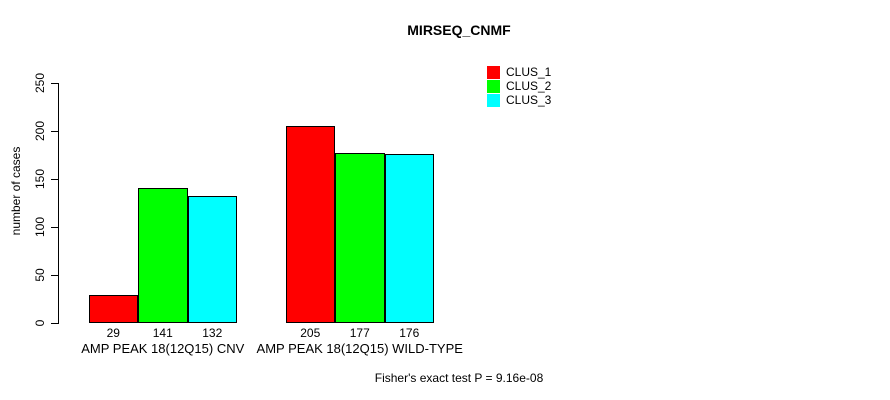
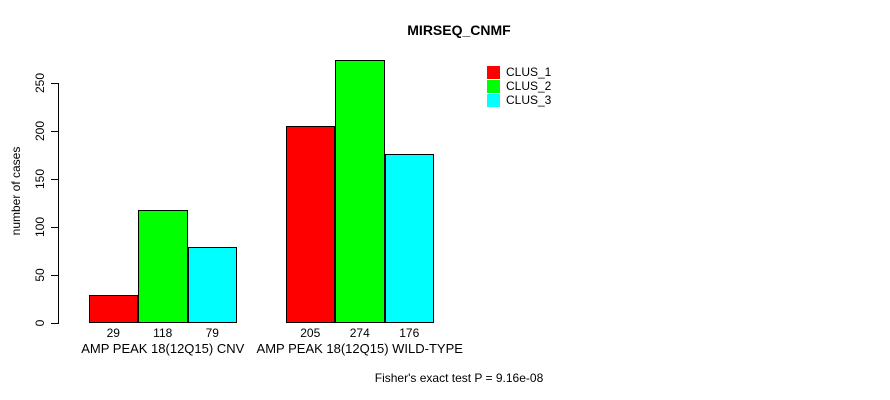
CLUS_2/AMP PEAK 18(12Q15) CNV: 141 -> 118
CLUS_3/AMP PEAK 18(12Q15) CNV: 132 -> 79
CLUS_2/AMP PEAK 18(12Q15) WILD-TYPE: 177 -> 274
